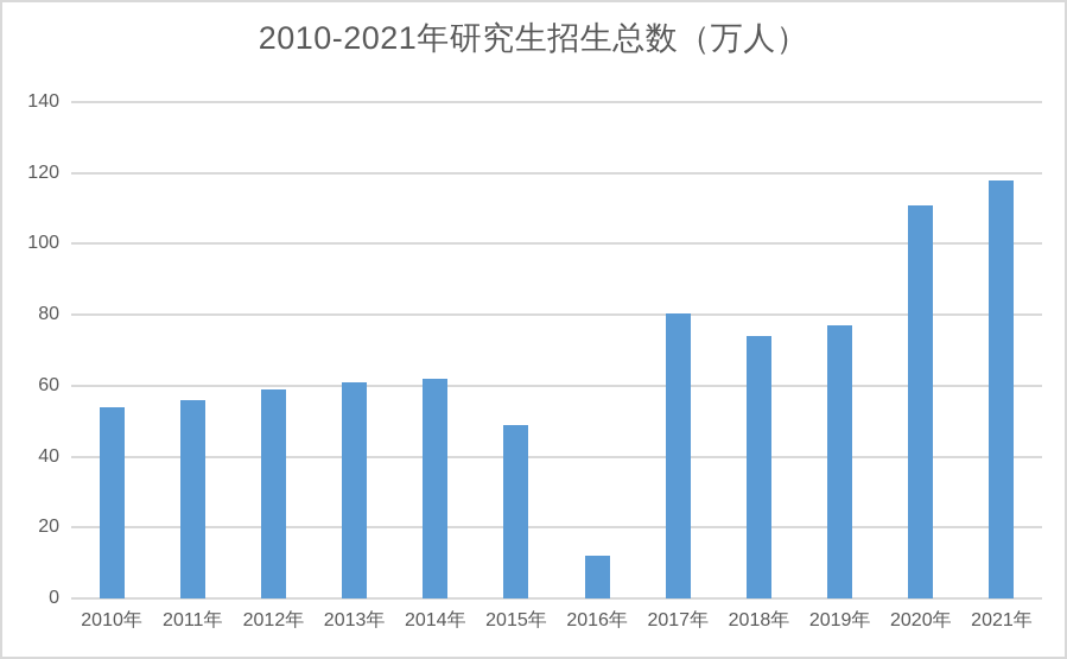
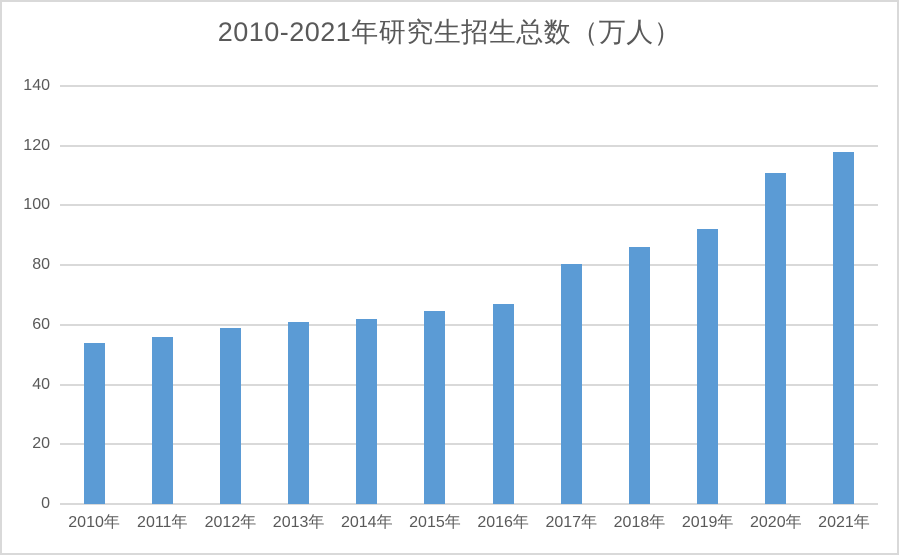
2015年: 49 -> 64
2016年: 12 -> 67
2018年: 74 -> 86
2019年: 77 -> 92
